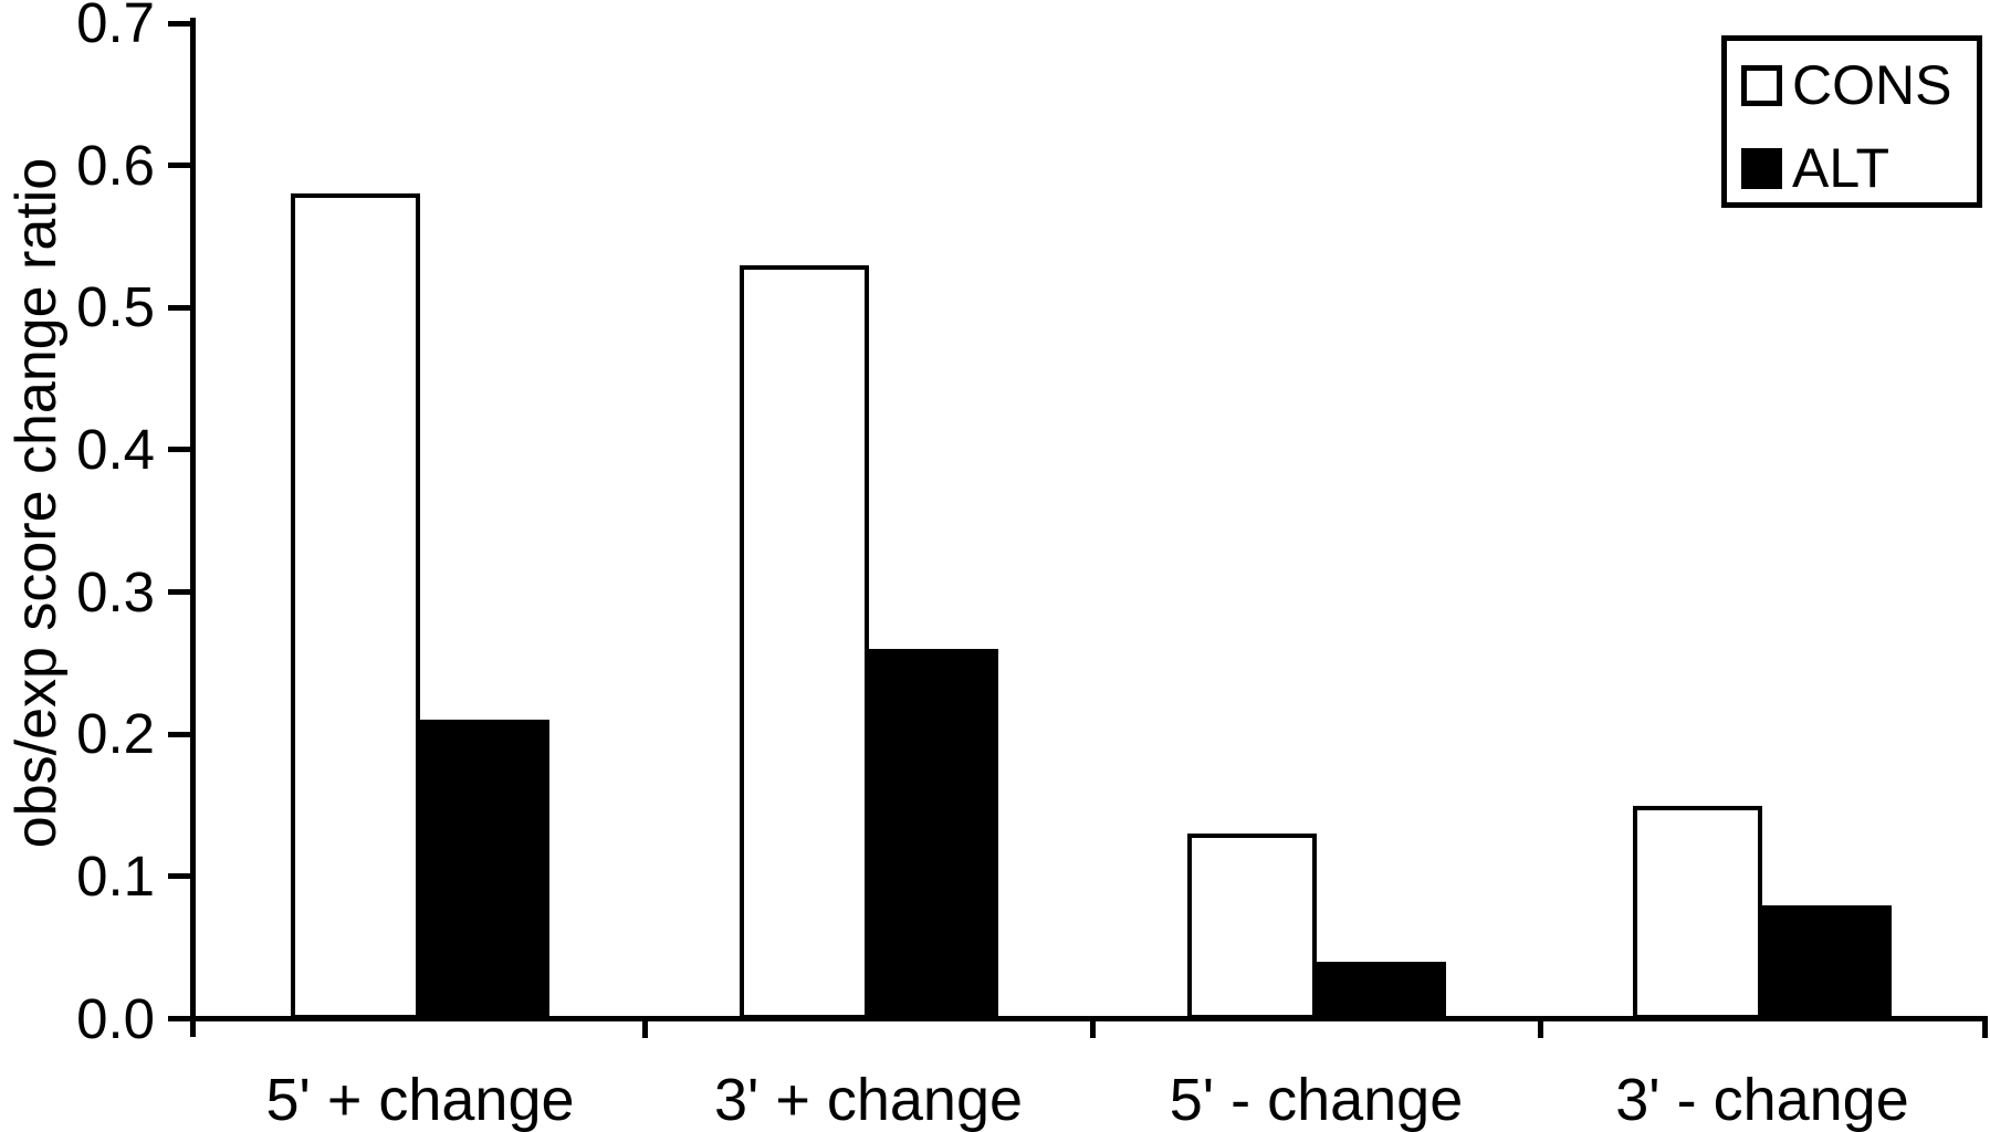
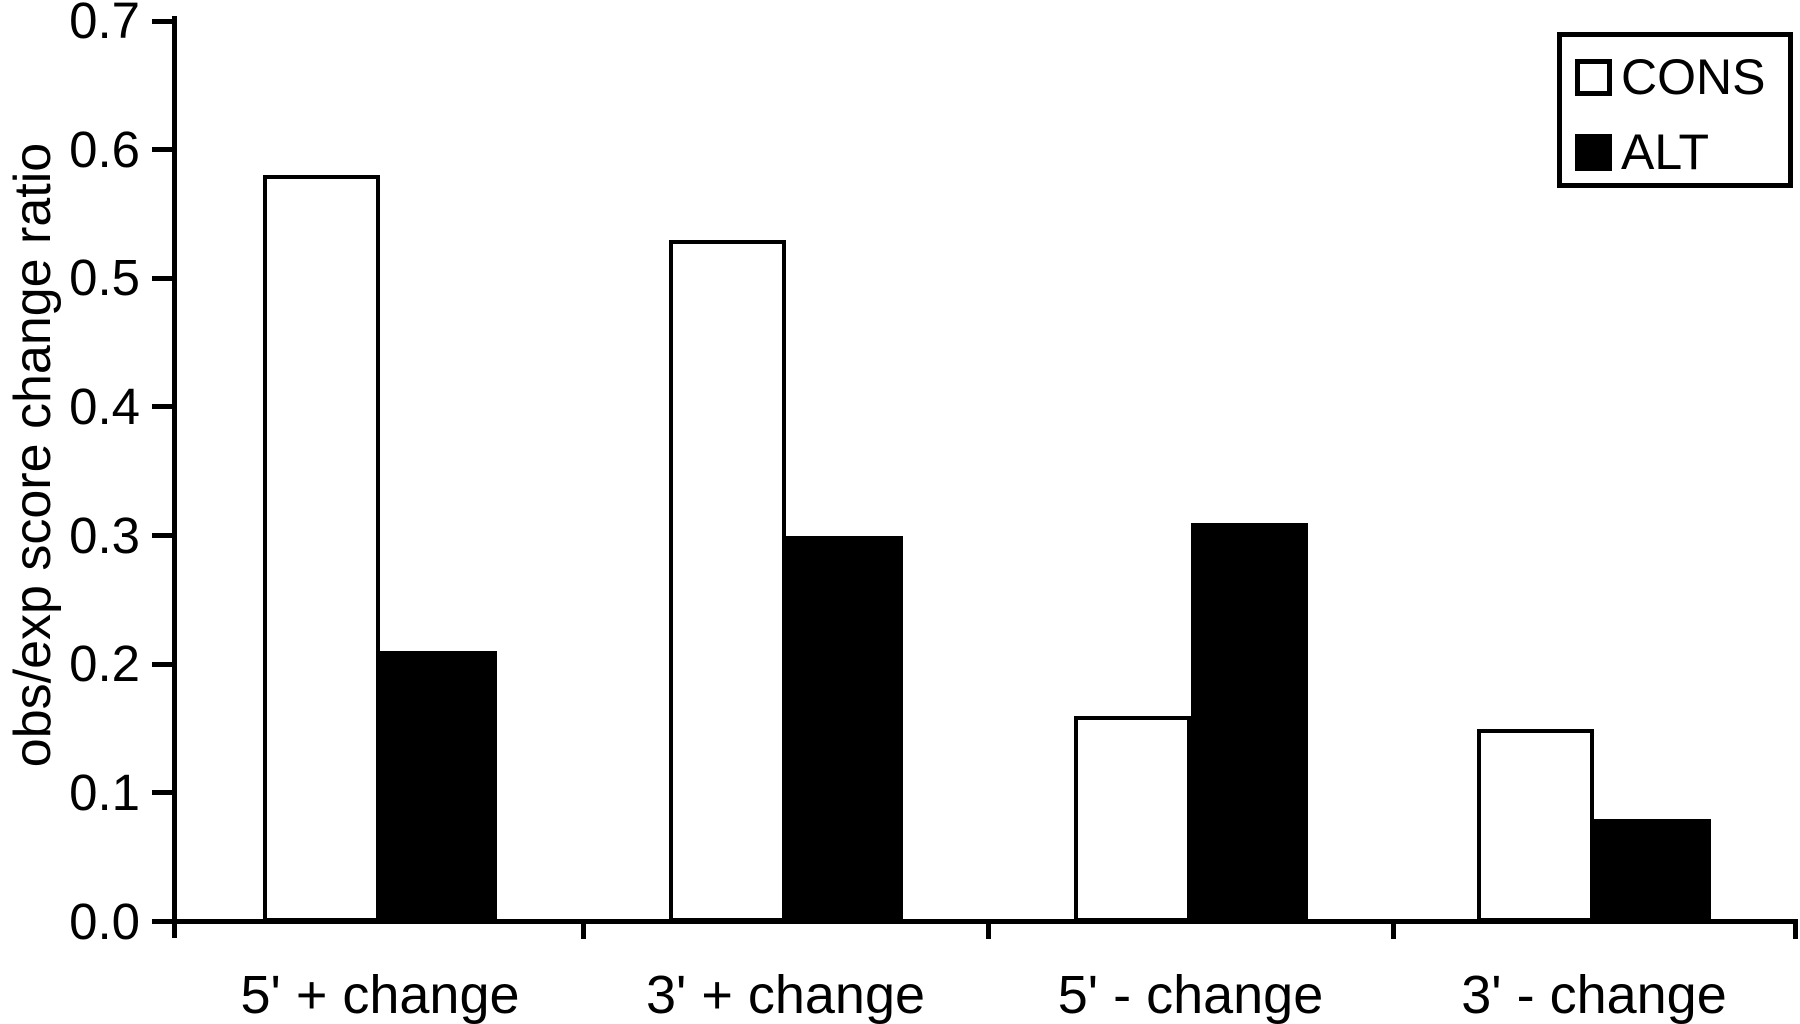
ALT/3' + change: 0.26 -> 0.30
CONS/5' - change: 0.13 -> 0.16
ALT/5' - change: 0.04 -> 0.31
